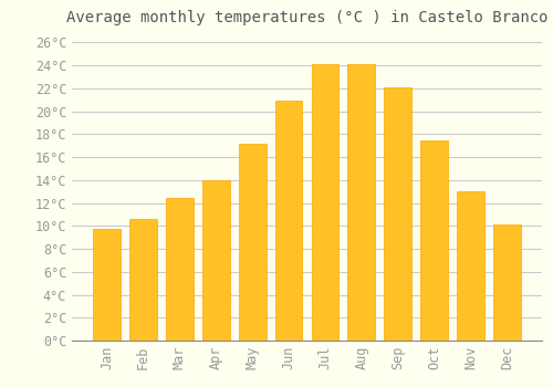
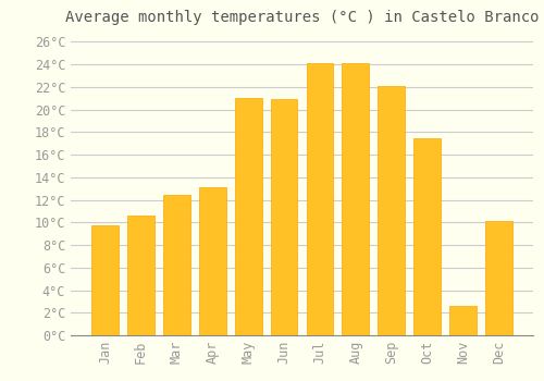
Apr: 14.0°C -> 13.1°C
May: 17.2°C -> 21.0°C
Nov: 13.0°C -> 2.6°C
